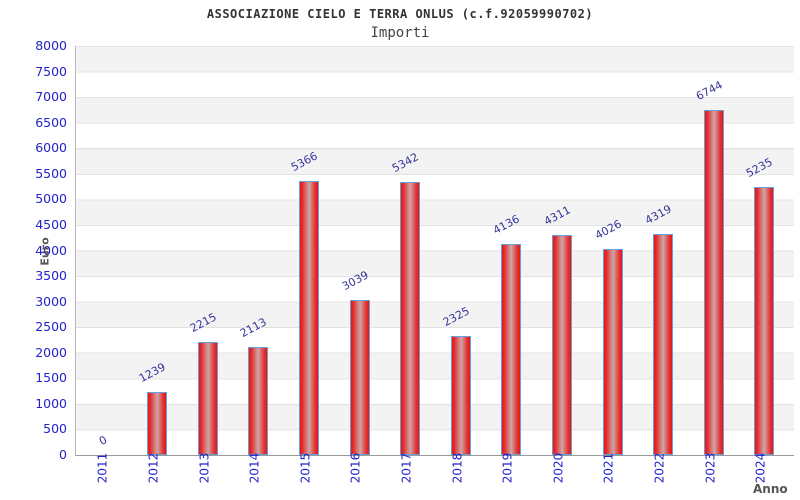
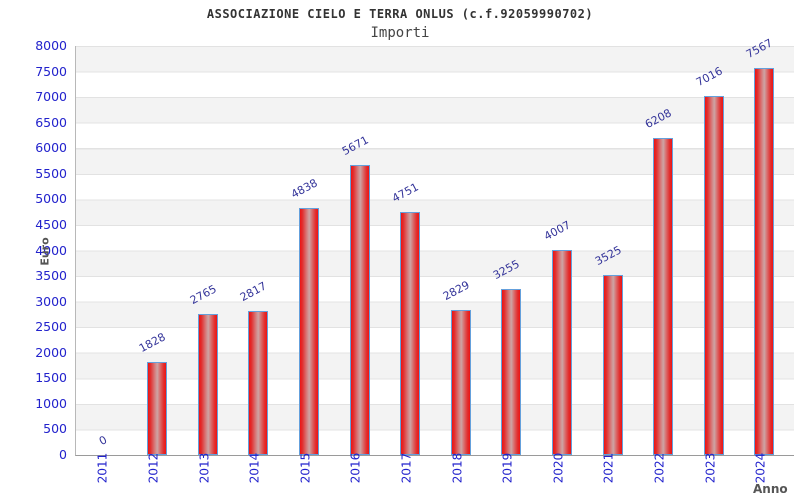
2012: 1239 -> 1828
2013: 2215 -> 2765
2014: 2113 -> 2817
2015: 5366 -> 4838
2016: 3039 -> 5671
2017: 5342 -> 4751
2018: 2325 -> 2829
2019: 4136 -> 3255
2020: 4311 -> 4007
2021: 4026 -> 3525
2022: 4319 -> 6208
2023: 6744 -> 7016
2024: 5235 -> 7567
